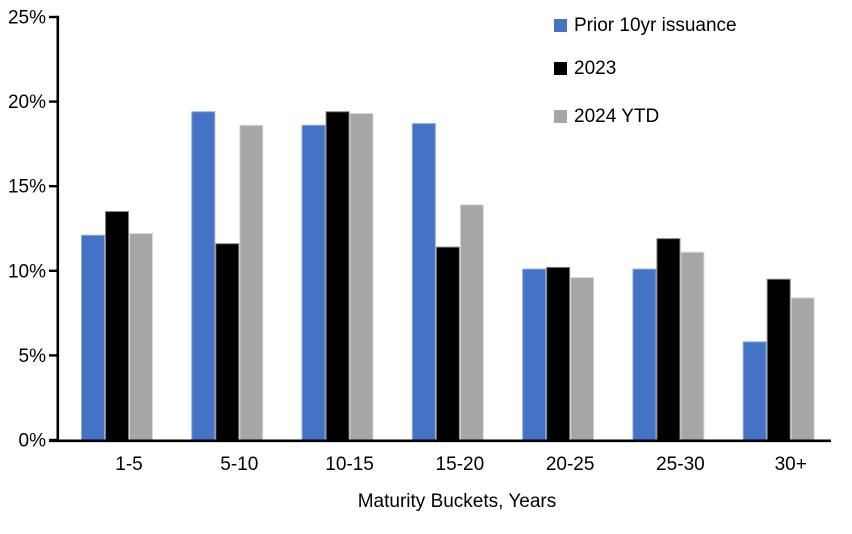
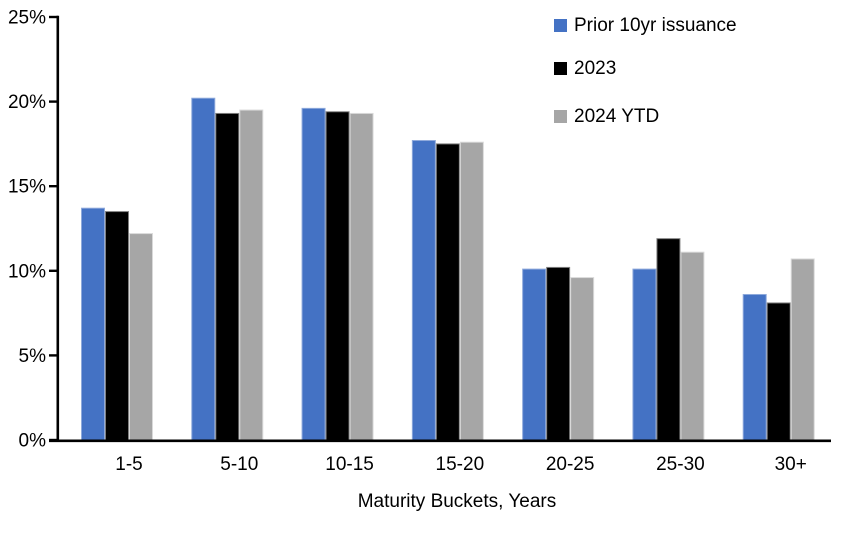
Prior 10yr issuance/1-5: 12.1% -> 13.7%
Prior 10yr issuance/5-10: 19.4% -> 20.2%
2023/5-10: 11.6% -> 19.3%
2024 YTD/5-10: 18.6% -> 19.5%
Prior 10yr issuance/10-15: 18.6% -> 19.6%
Prior 10yr issuance/15-20: 18.7% -> 17.7%
2023/15-20: 11.4% -> 17.5%
2024 YTD/15-20: 13.9% -> 17.6%
Prior 10yr issuance/30+: 5.8% -> 8.6%
2023/30+: 9.5% -> 8.1%
2024 YTD/30+: 8.4% -> 10.7%
